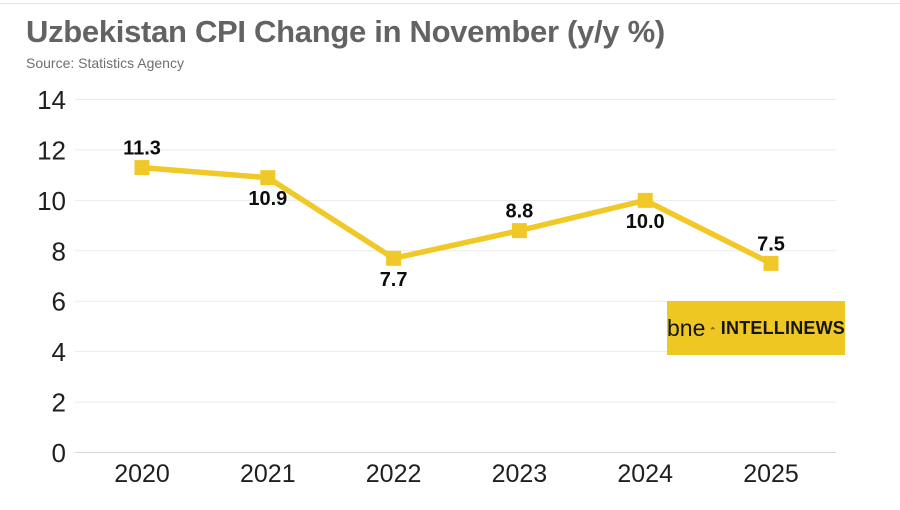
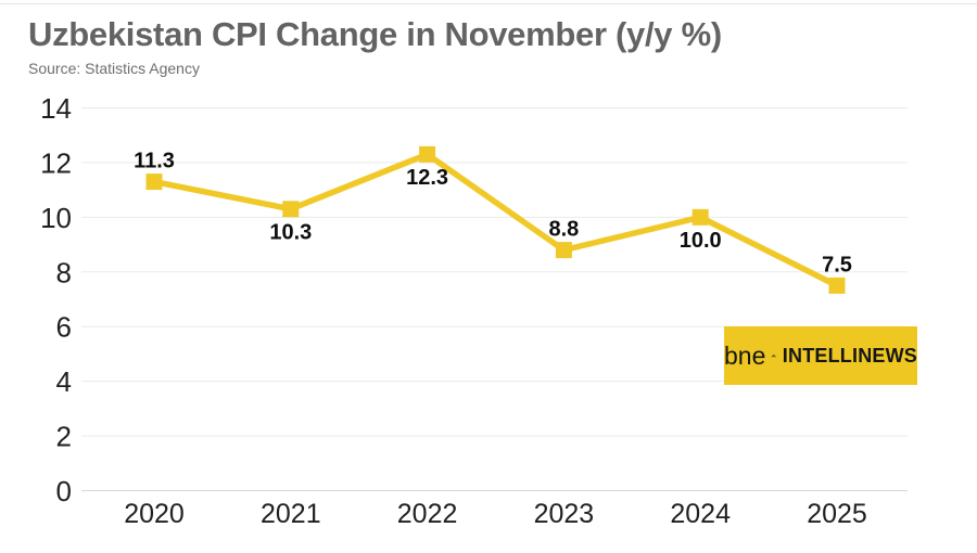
2021: 10.9 -> 10.3
2022: 7.7 -> 12.3
